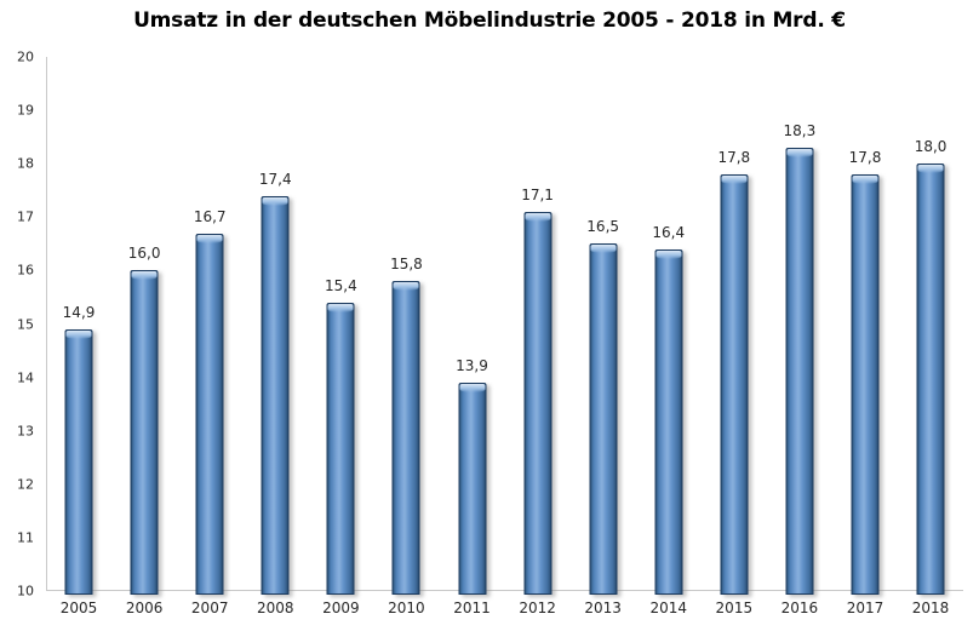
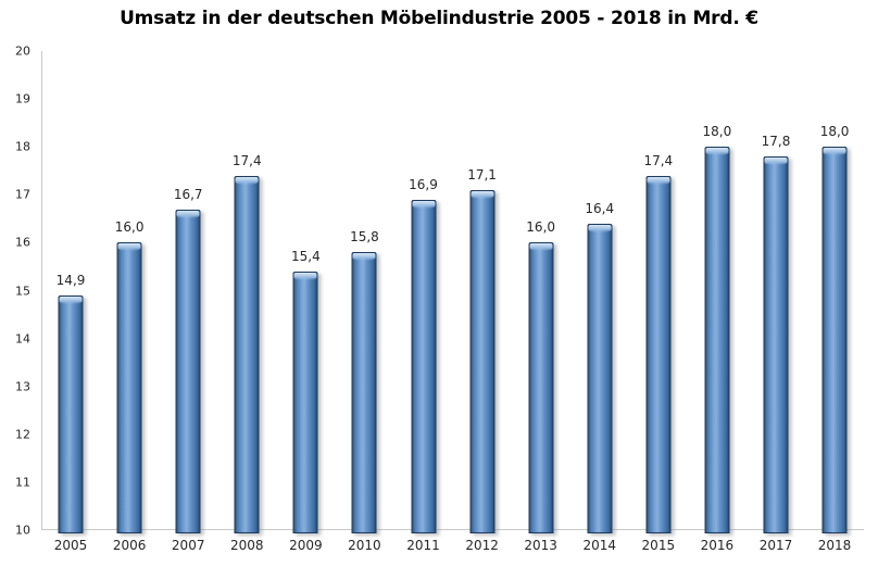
2011: 13,9 -> 16,9
2013: 16,5 -> 16,0
2015: 17,8 -> 17,4
2016: 18,3 -> 18,0
